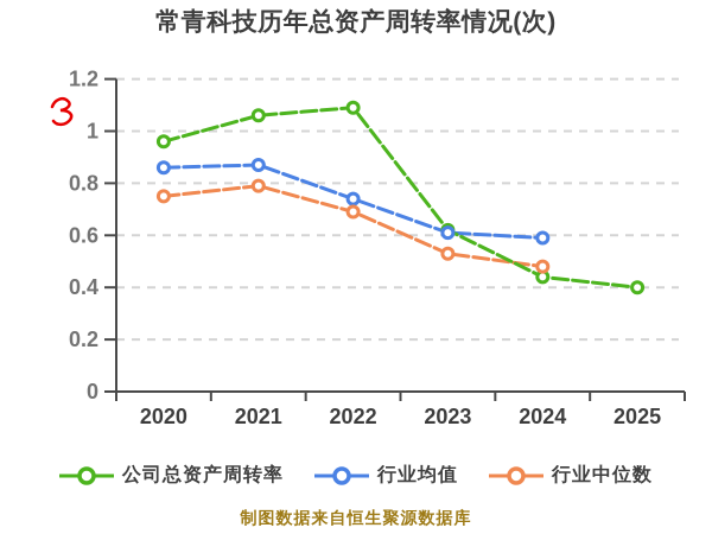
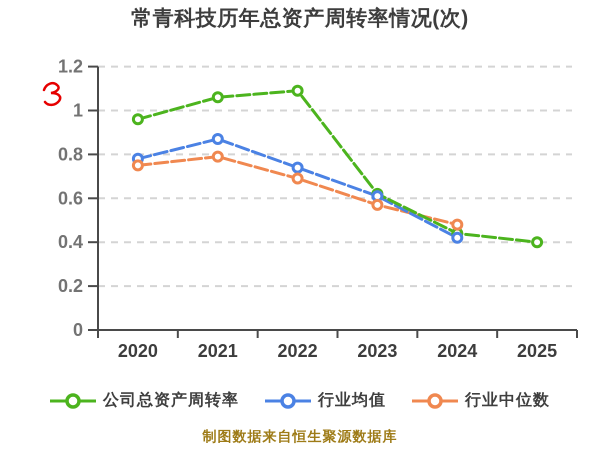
行业均值/2020: 0.86 -> 0.78
行业中位数/2023: 0.53 -> 0.57
行业均值/2024: 0.59 -> 0.42
